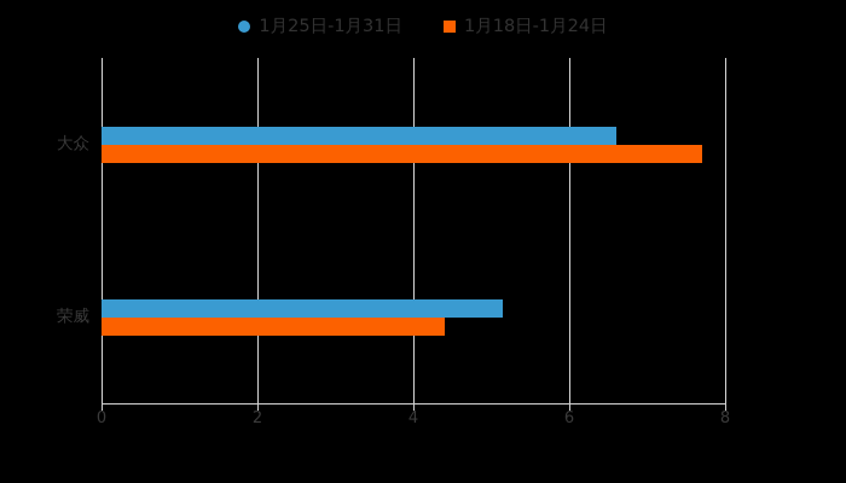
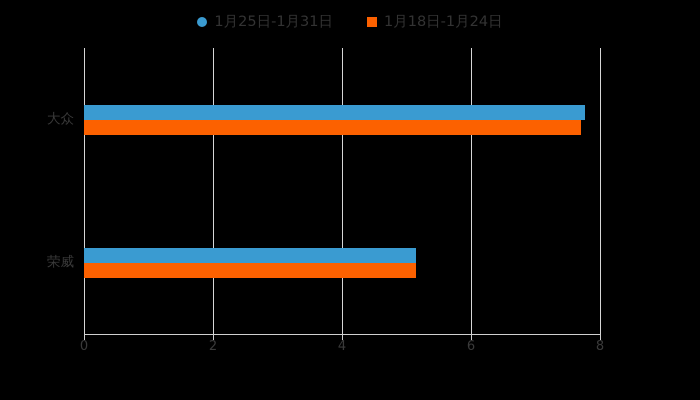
1月25日-1月31日/大众: 6.6 -> 7.8
1月18日-1月24日/荣威: 4.4 -> 5.1
